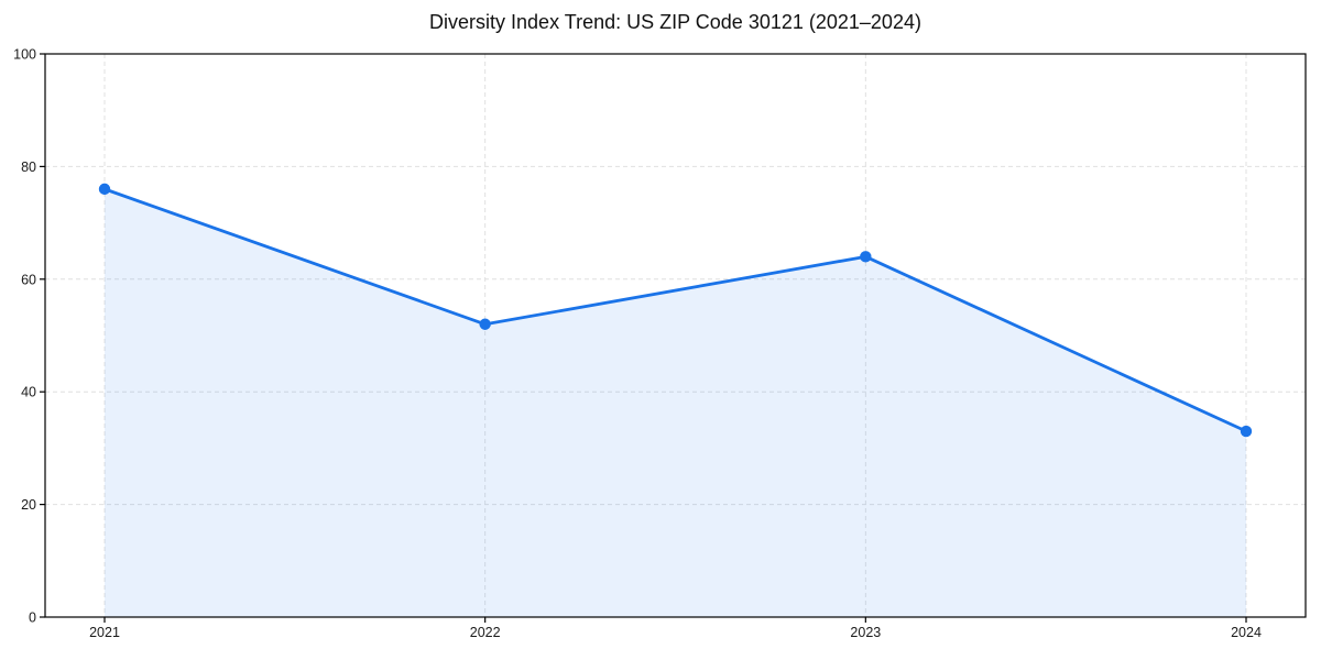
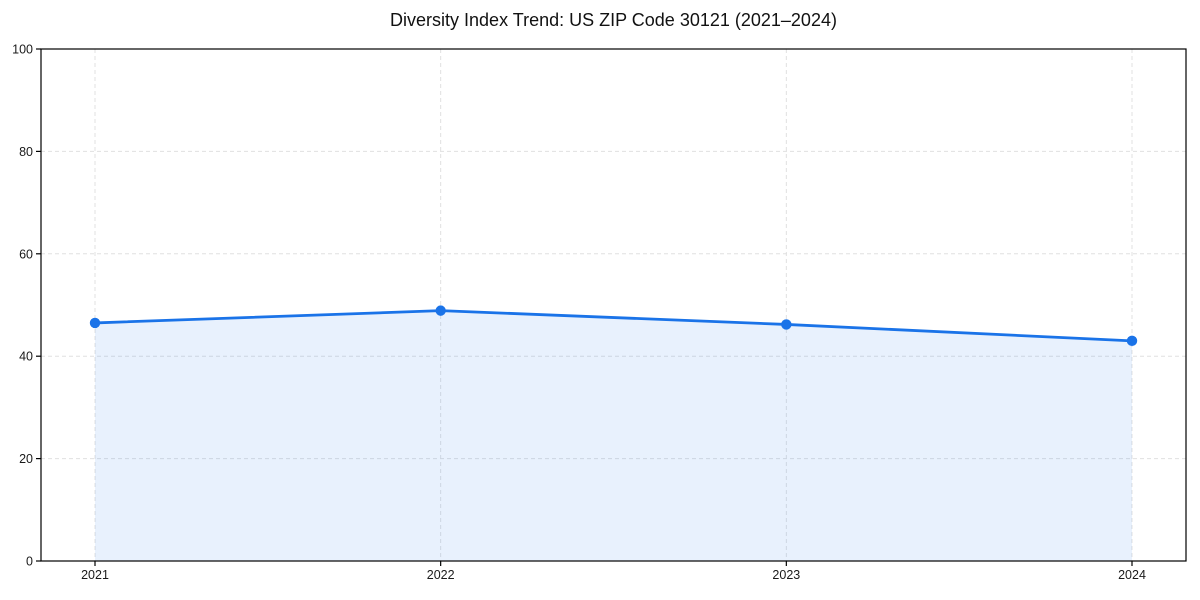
2021: 76 -> 46
2022: 52 -> 49
2023: 64 -> 46
2024: 33 -> 43
